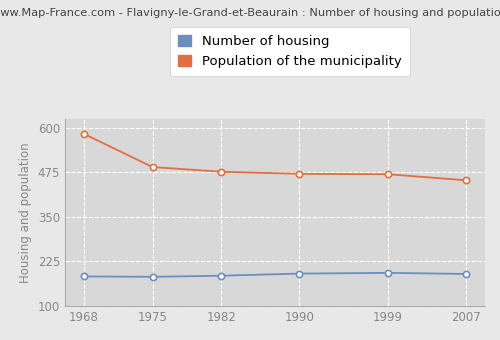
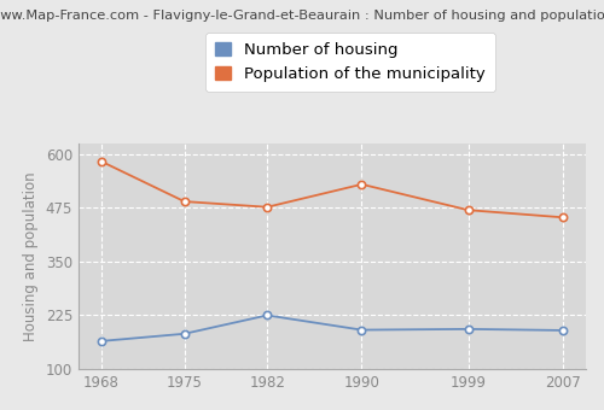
Number of housing/1968: 183 -> 165
Number of housing/1982: 185 -> 225
Population of the municipality/1990: 471 -> 530
